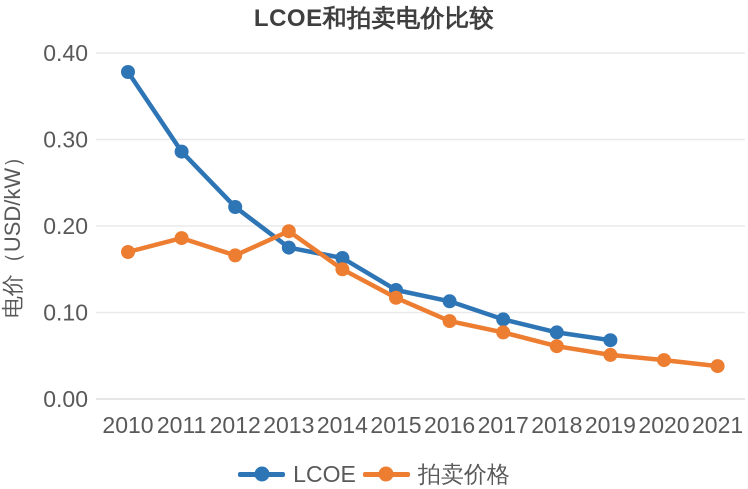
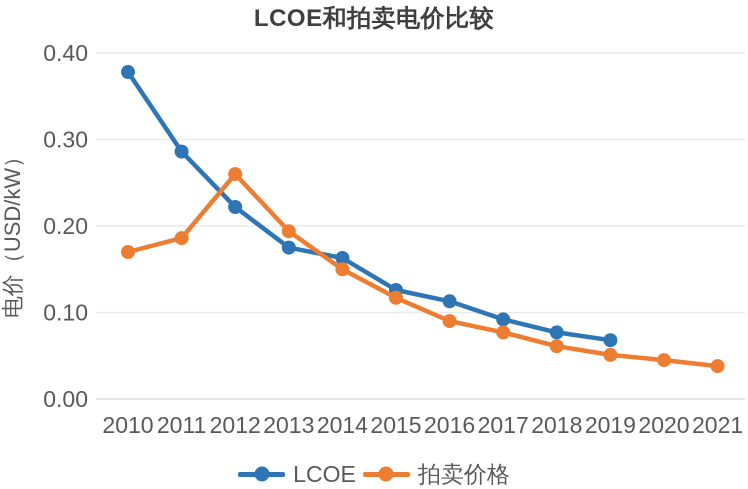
拍卖价格/2012: 0.17 -> 0.26
